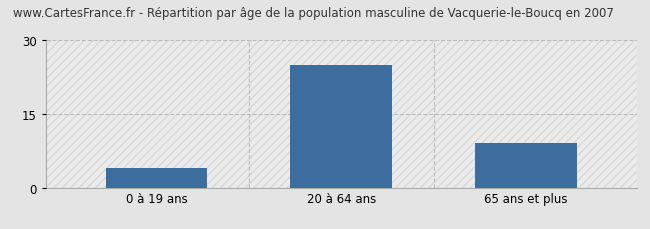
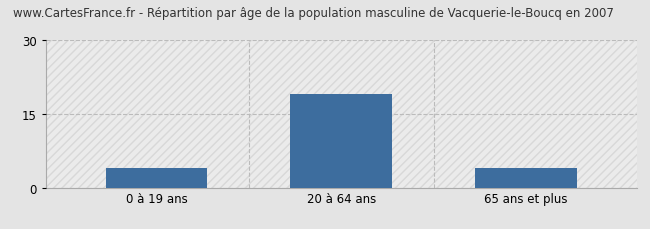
20 à 64 ans: 25 -> 19
65 ans et plus: 9 -> 4
